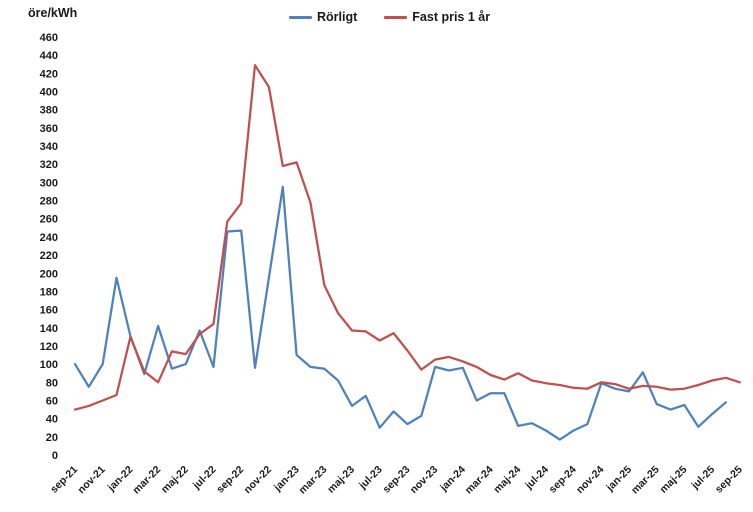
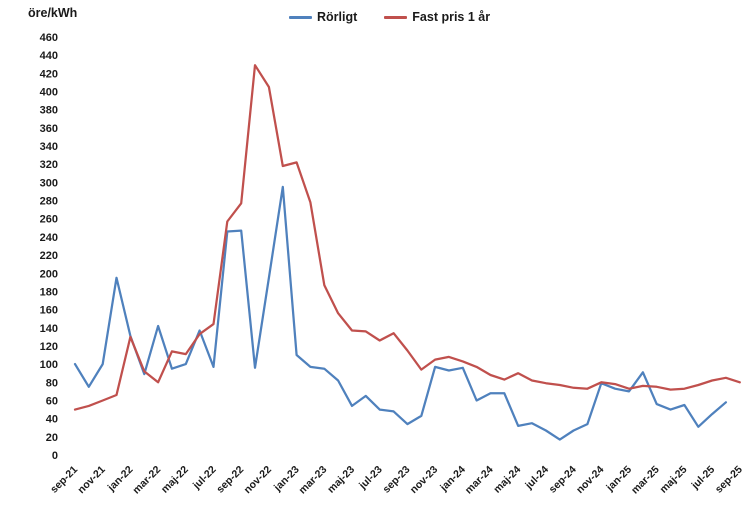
Rörligt/jul-23: 30 -> 50
